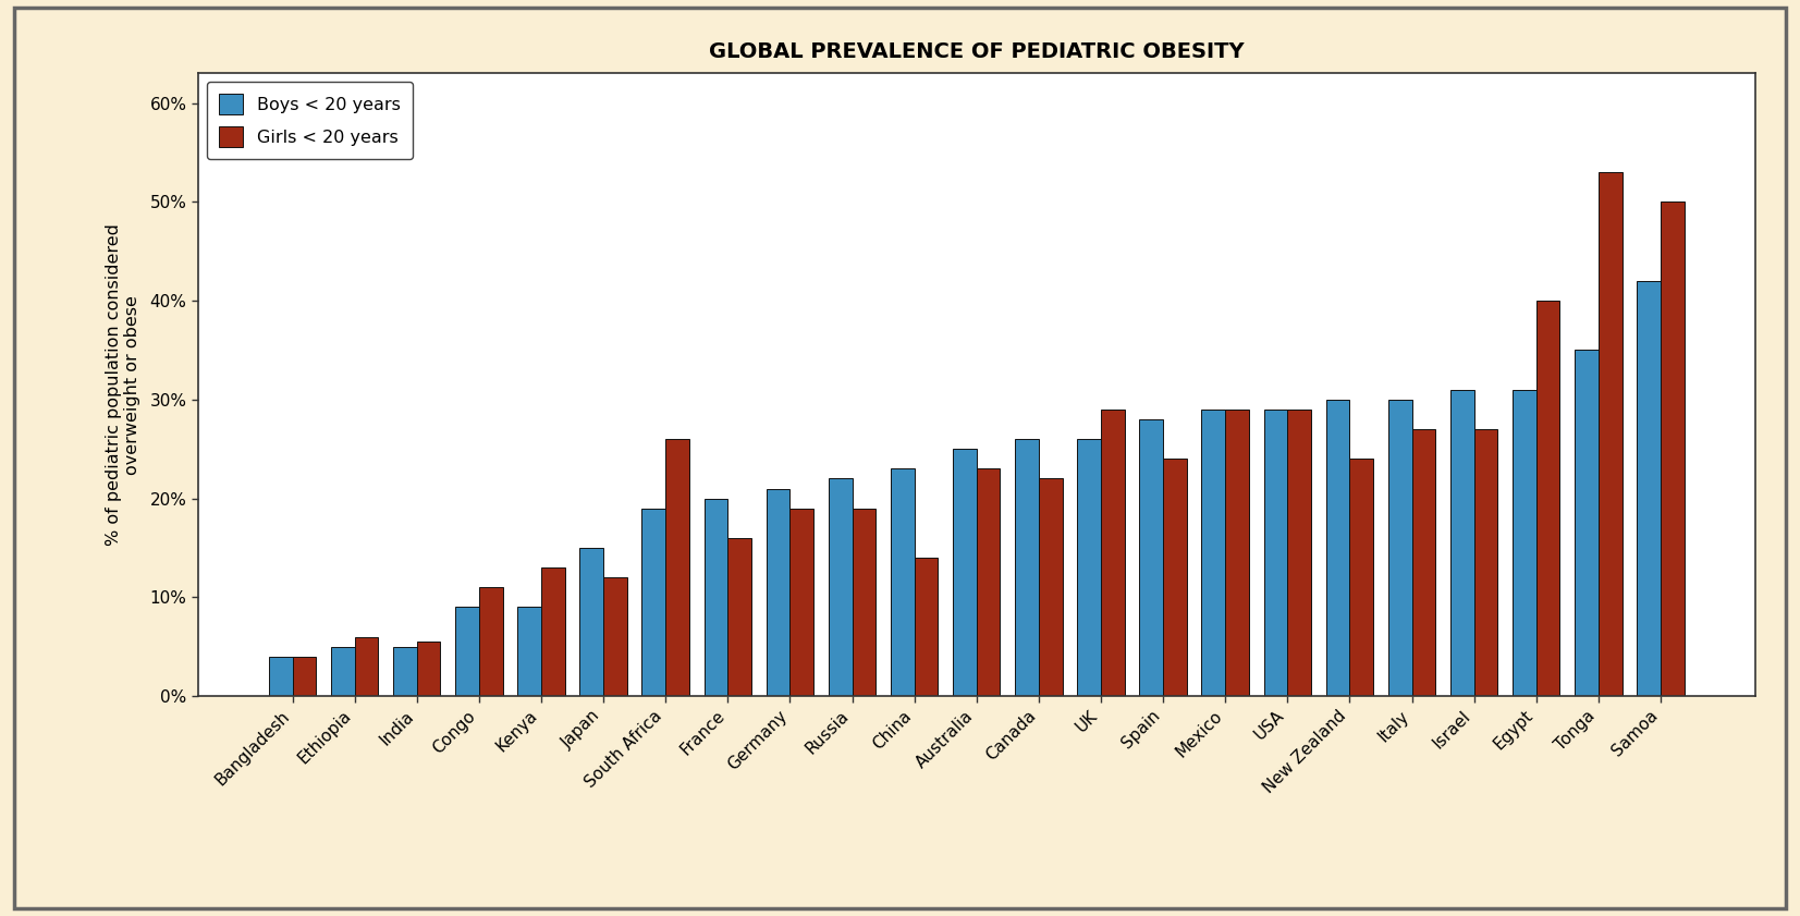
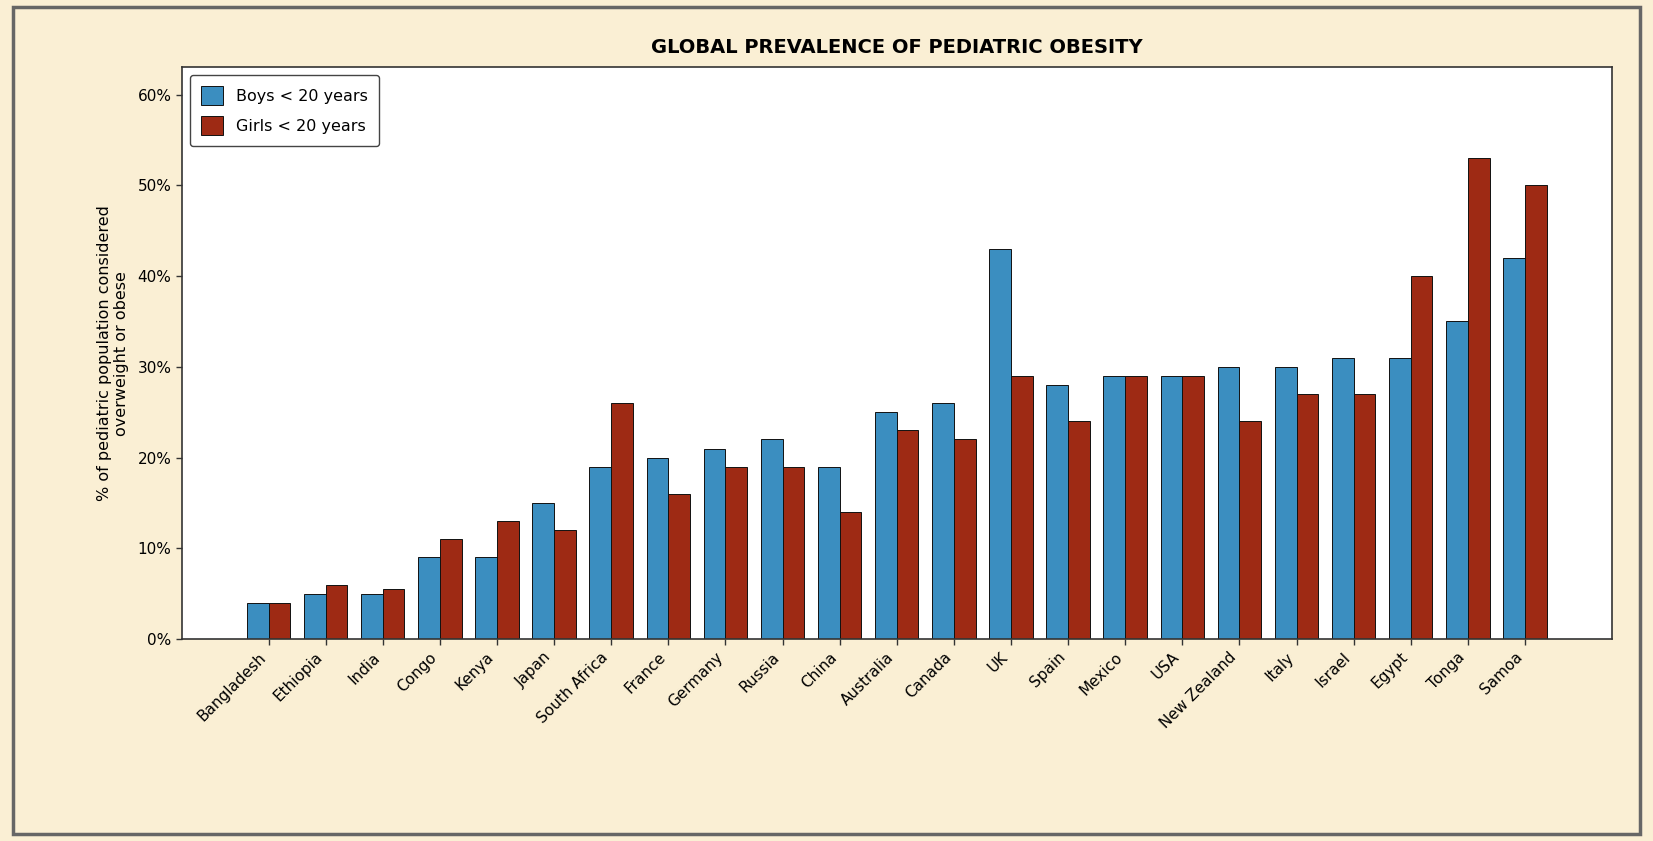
Boys < 20 years/China: 23% -> 19%
Boys < 20 years/UK: 26% -> 43%
